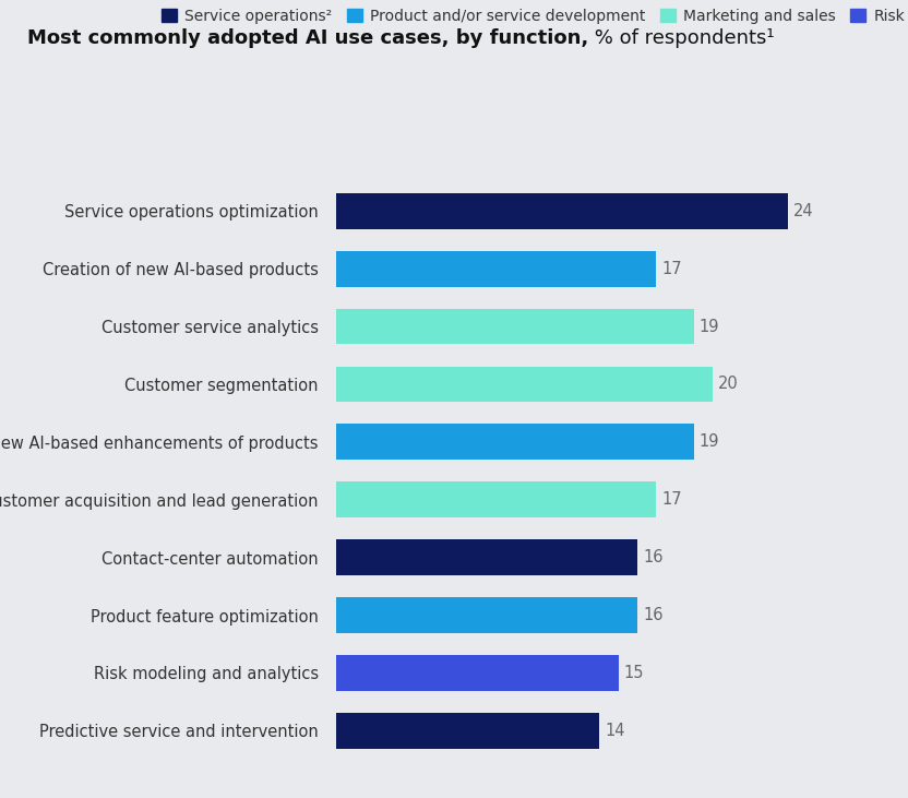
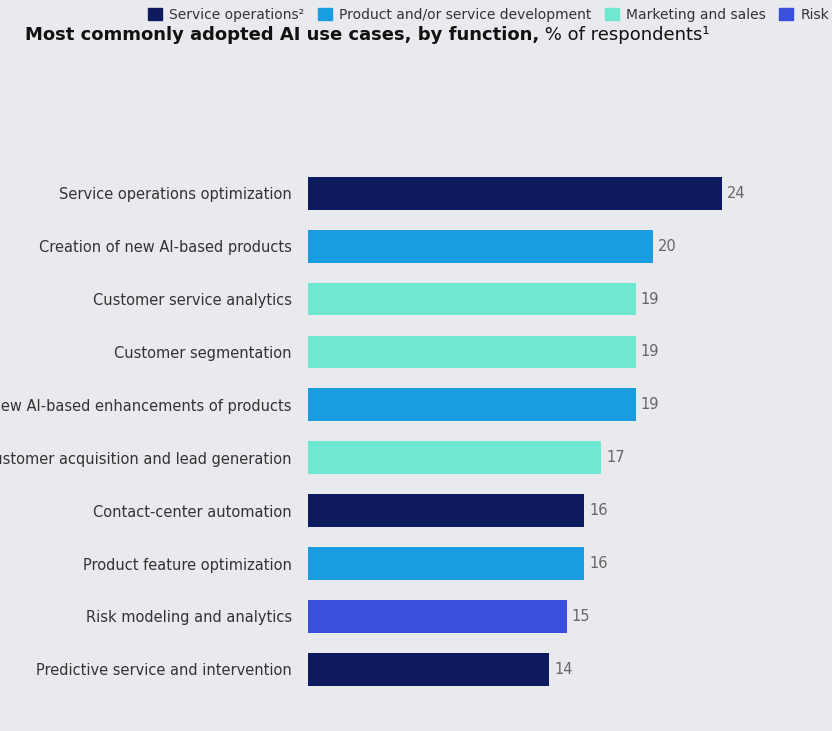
Creation of new AI-based products: 17 -> 20
Customer segmentation: 20 -> 19
